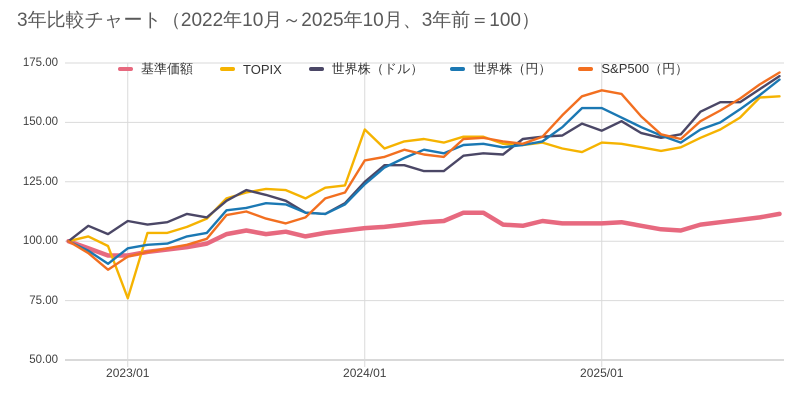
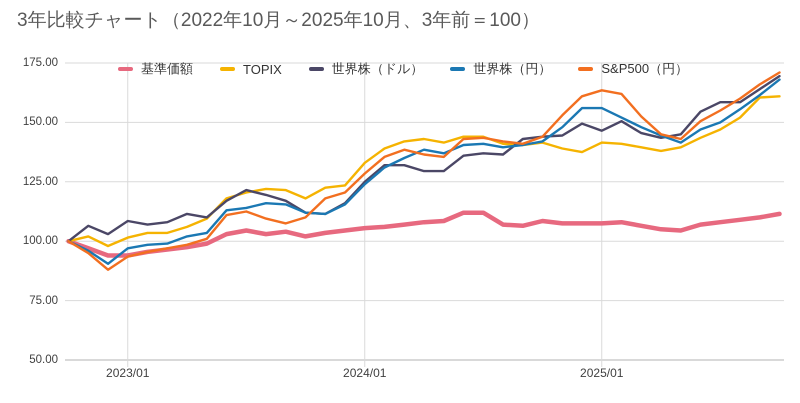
TOPIX/2023/01: 76 -> 102
TOPIX/2024/01: 147 -> 133
S&P500（円）/2024/01: 134 -> 128
